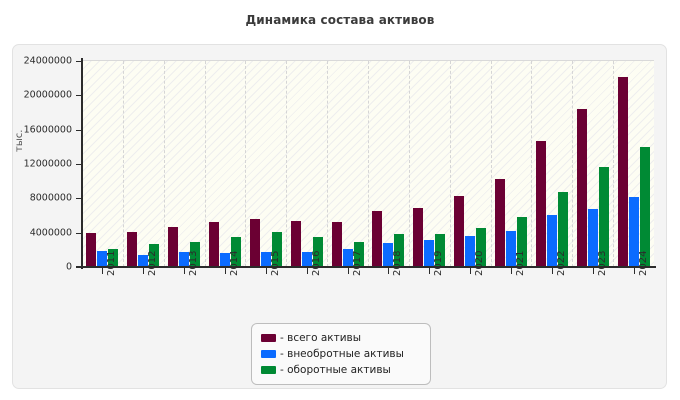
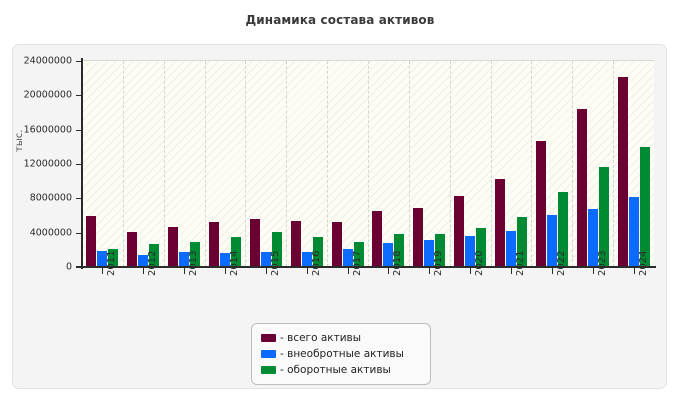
- всего активы/2011: 4000000 -> 6000000
